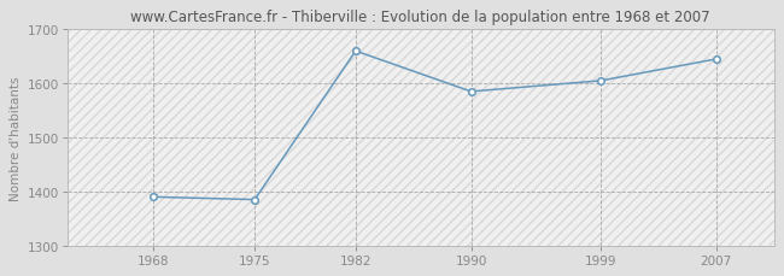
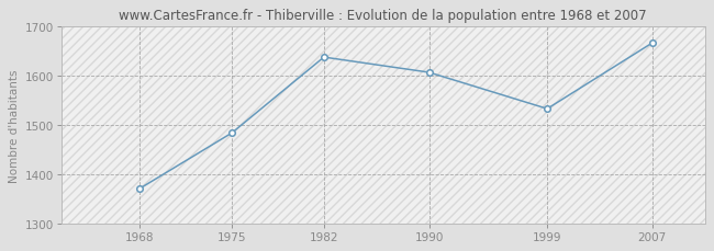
1968: 1390 -> 1371
1975: 1385 -> 1484
1982: 1660 -> 1638
1990: 1585 -> 1607
1999: 1605 -> 1533
2007: 1645 -> 1667
